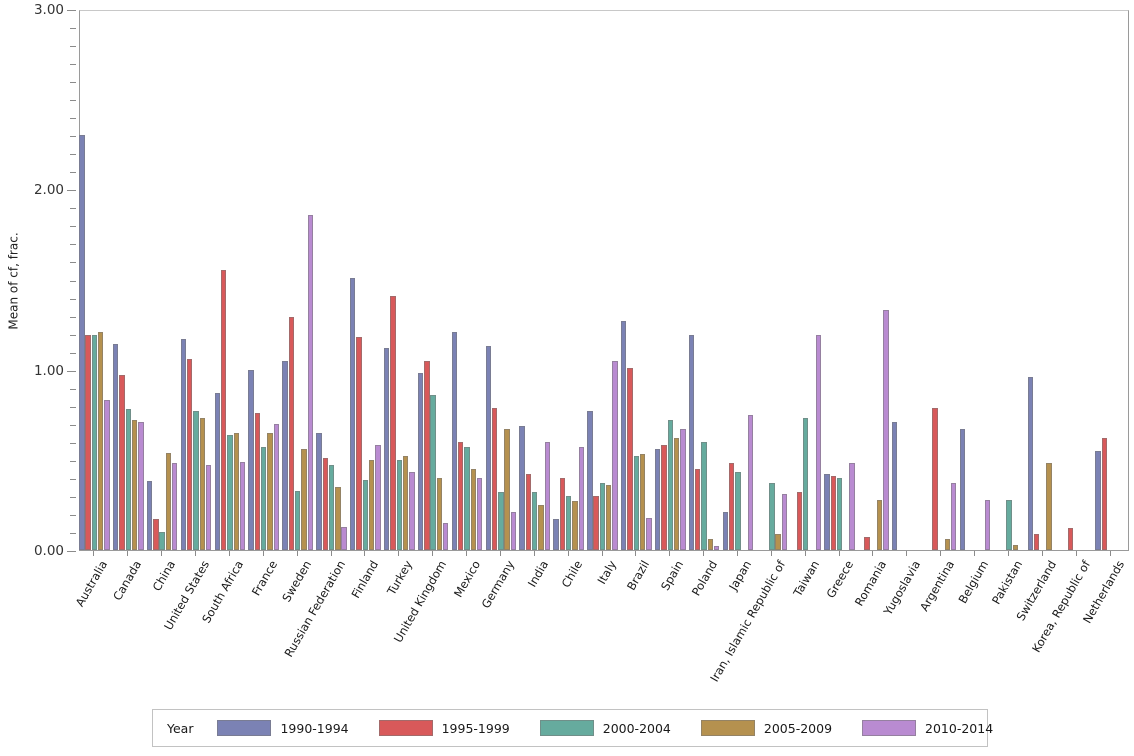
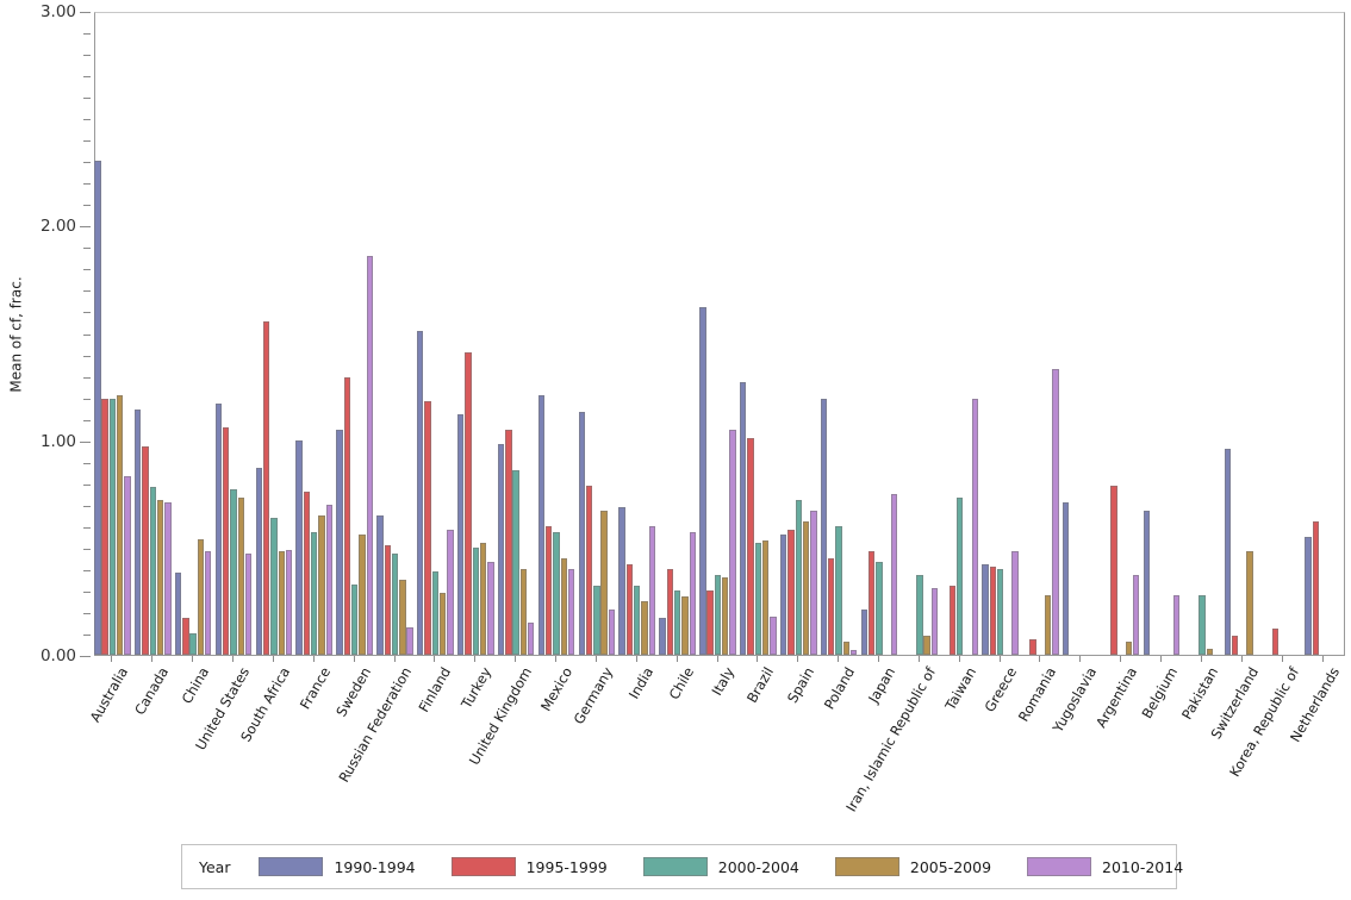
2005-2009/South Africa: 0.65 -> 0.48
2005-2009/Finland: 0.50 -> 0.29
1990-1994/Italy: 0.77 -> 1.62
